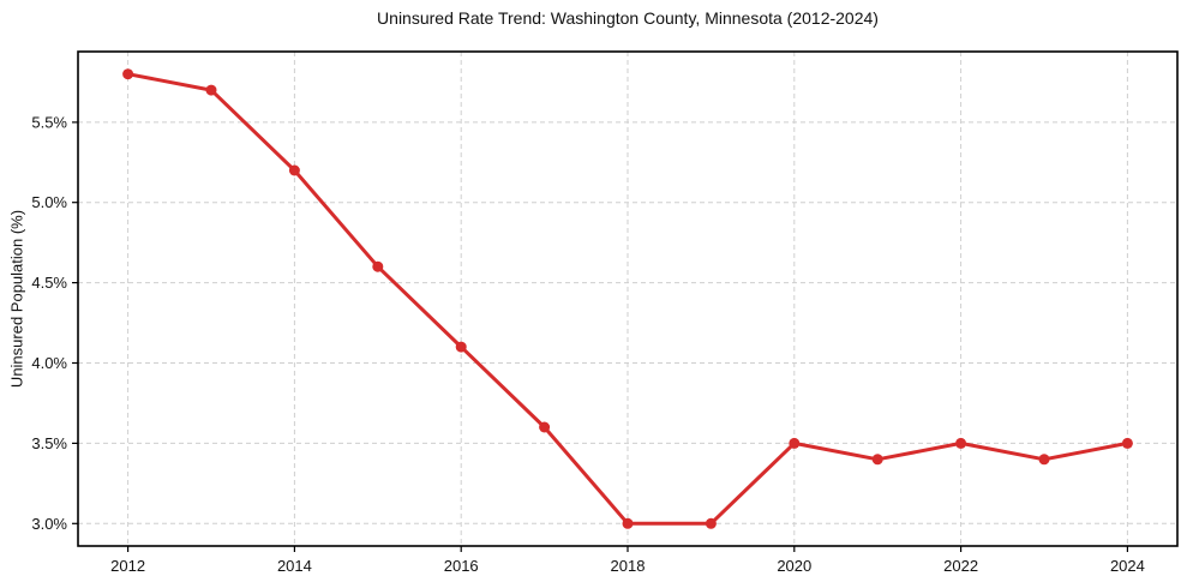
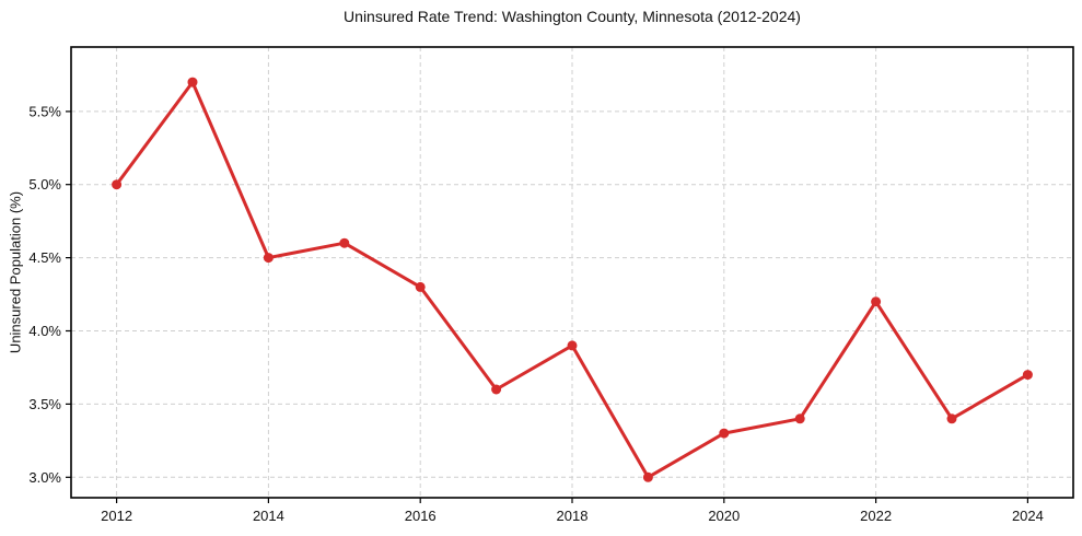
2012: 5.8% -> 5.0%
2014: 5.2% -> 4.5%
2016: 4.1% -> 4.3%
2018: 3.0% -> 3.9%
2020: 3.5% -> 3.3%
2022: 3.5% -> 4.2%
2024: 3.5% -> 3.7%
